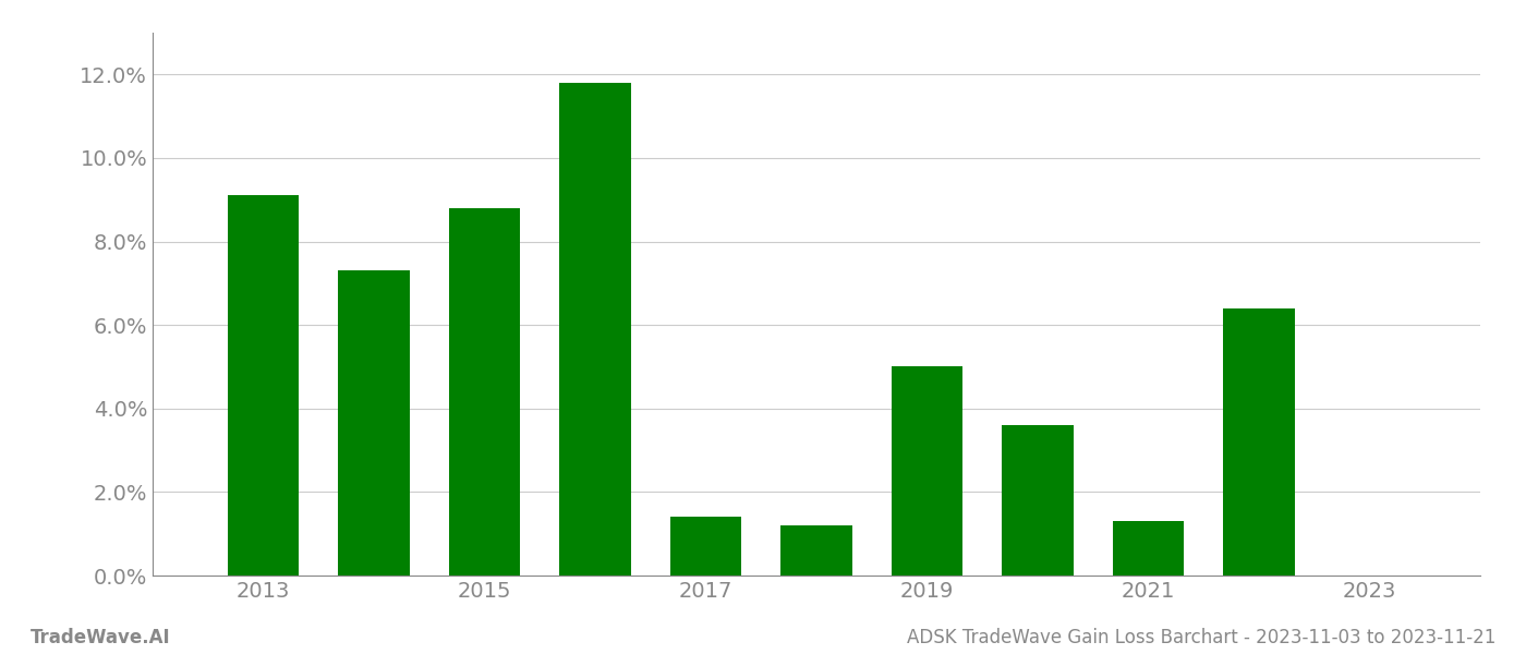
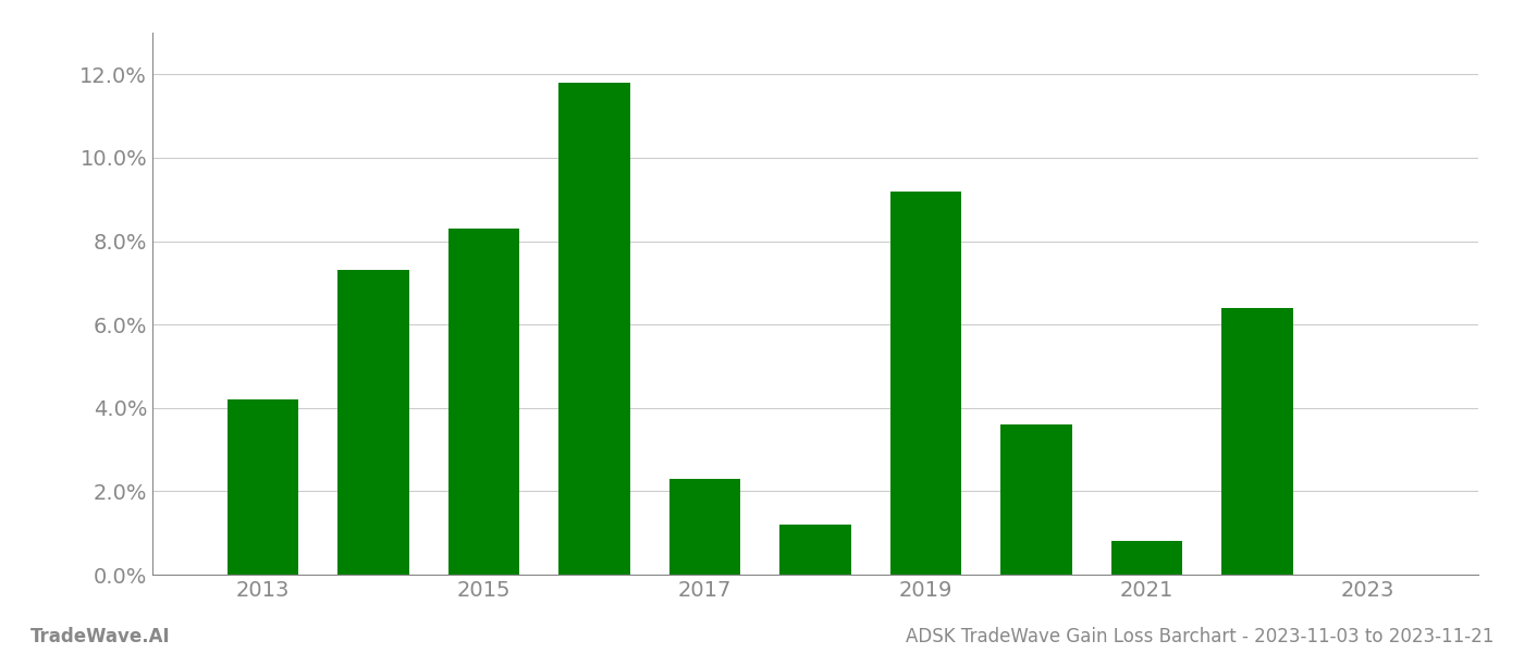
2013: 9.1% -> 4.2%
2015: 8.8% -> 8.3%
2017: 1.4% -> 2.3%
2019: 5.0% -> 9.2%
2021: 1.3% -> 0.8%
